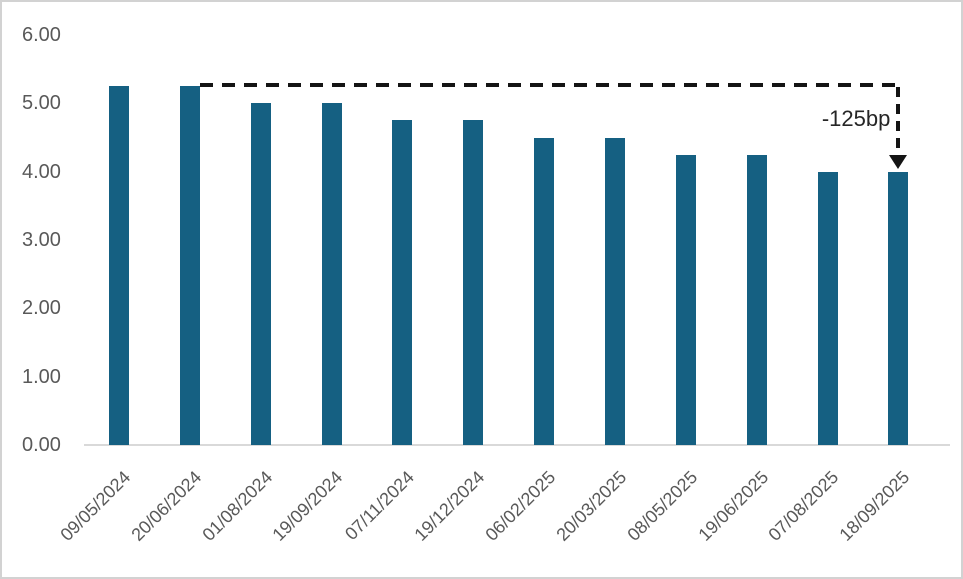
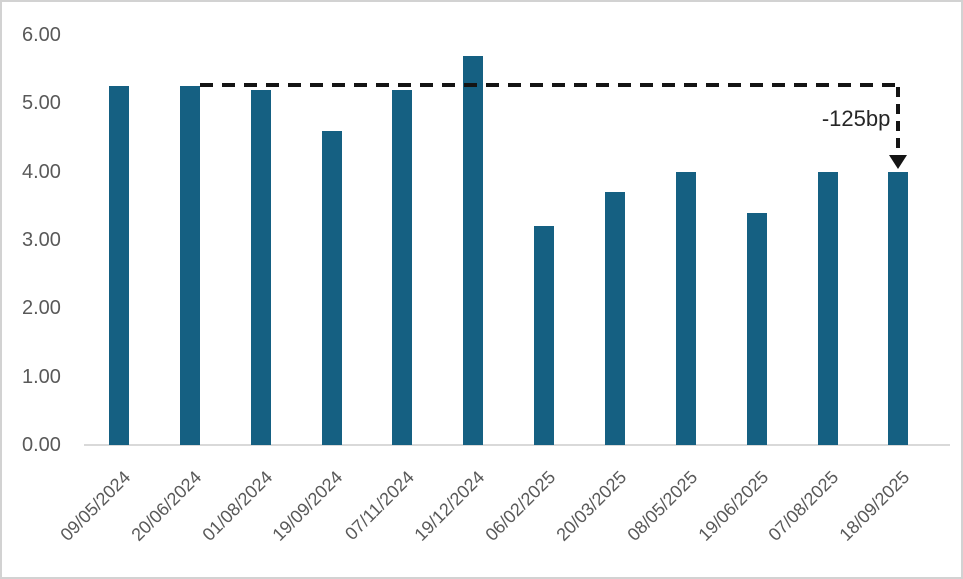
01/08/2024: 5.0 -> 5.2
19/09/2024: 5.0 -> 4.6
07/11/2024: 4.8 -> 5.2
19/12/2024: 4.8 -> 5.7
06/02/2025: 4.5 -> 3.2
20/03/2025: 4.5 -> 3.7
08/05/2025: 4.2 -> 4.0
19/06/2025: 4.2 -> 3.4
